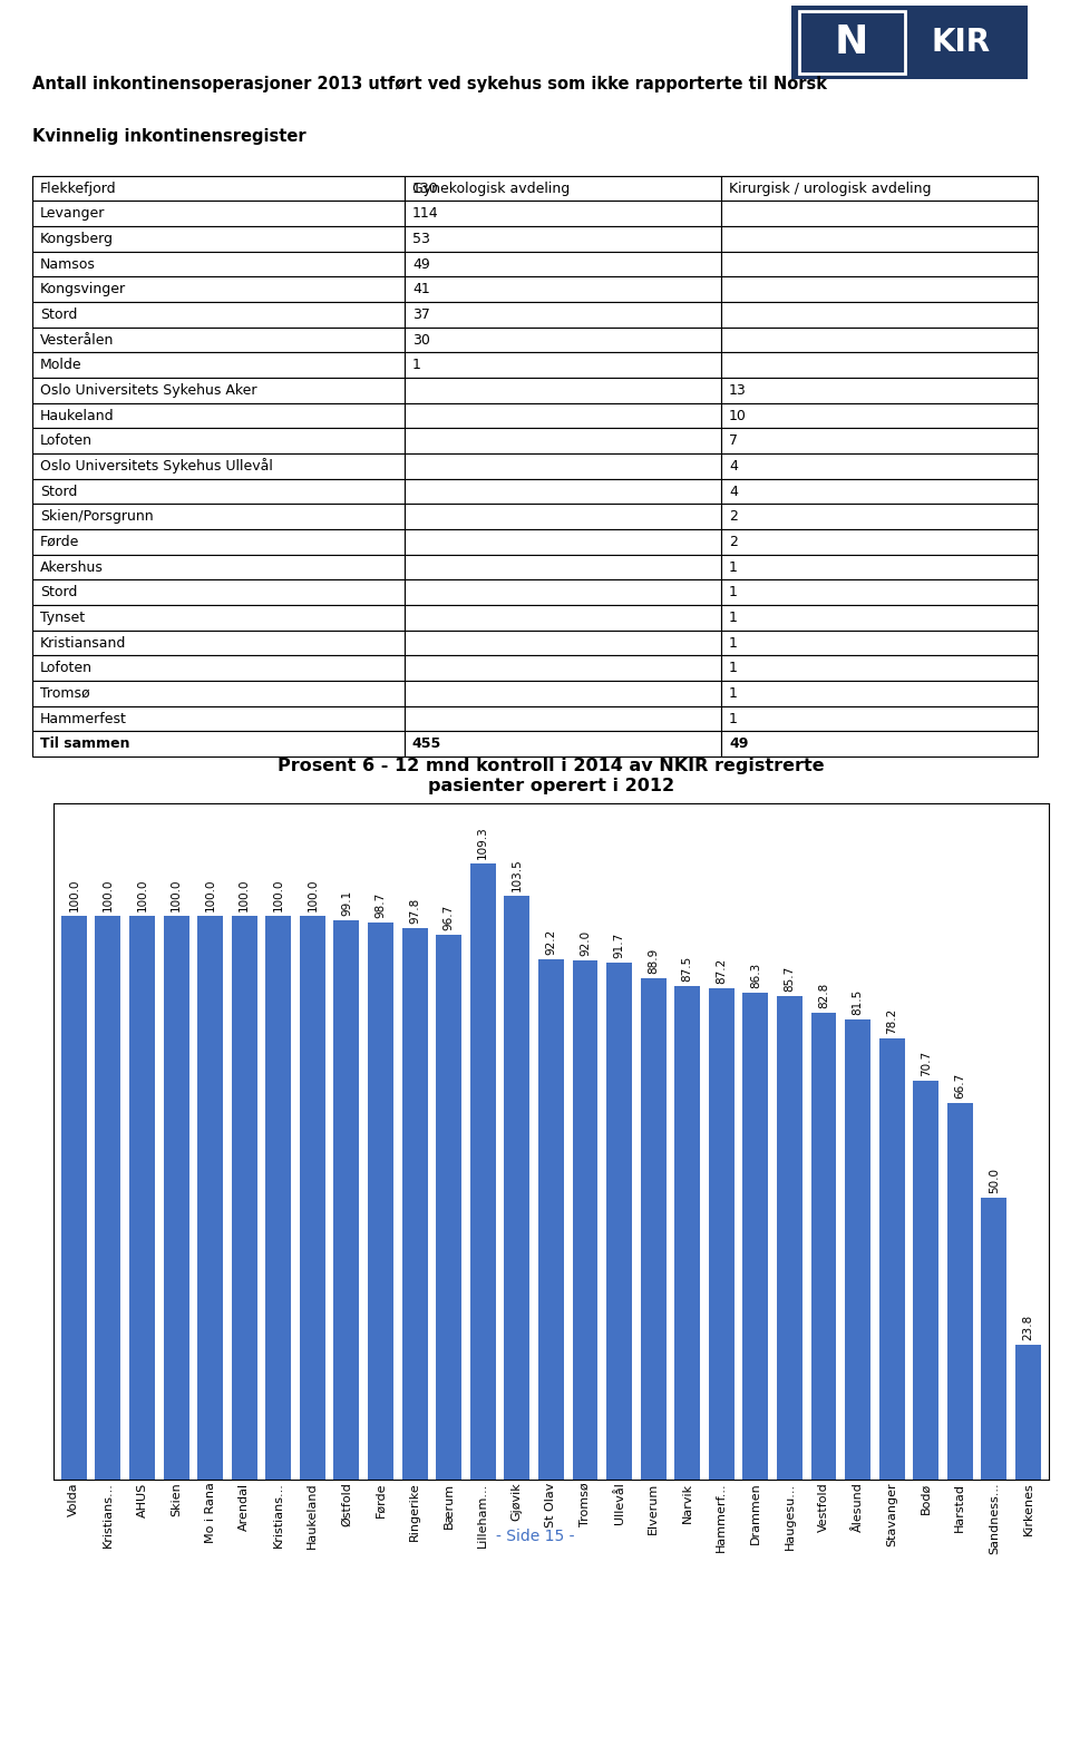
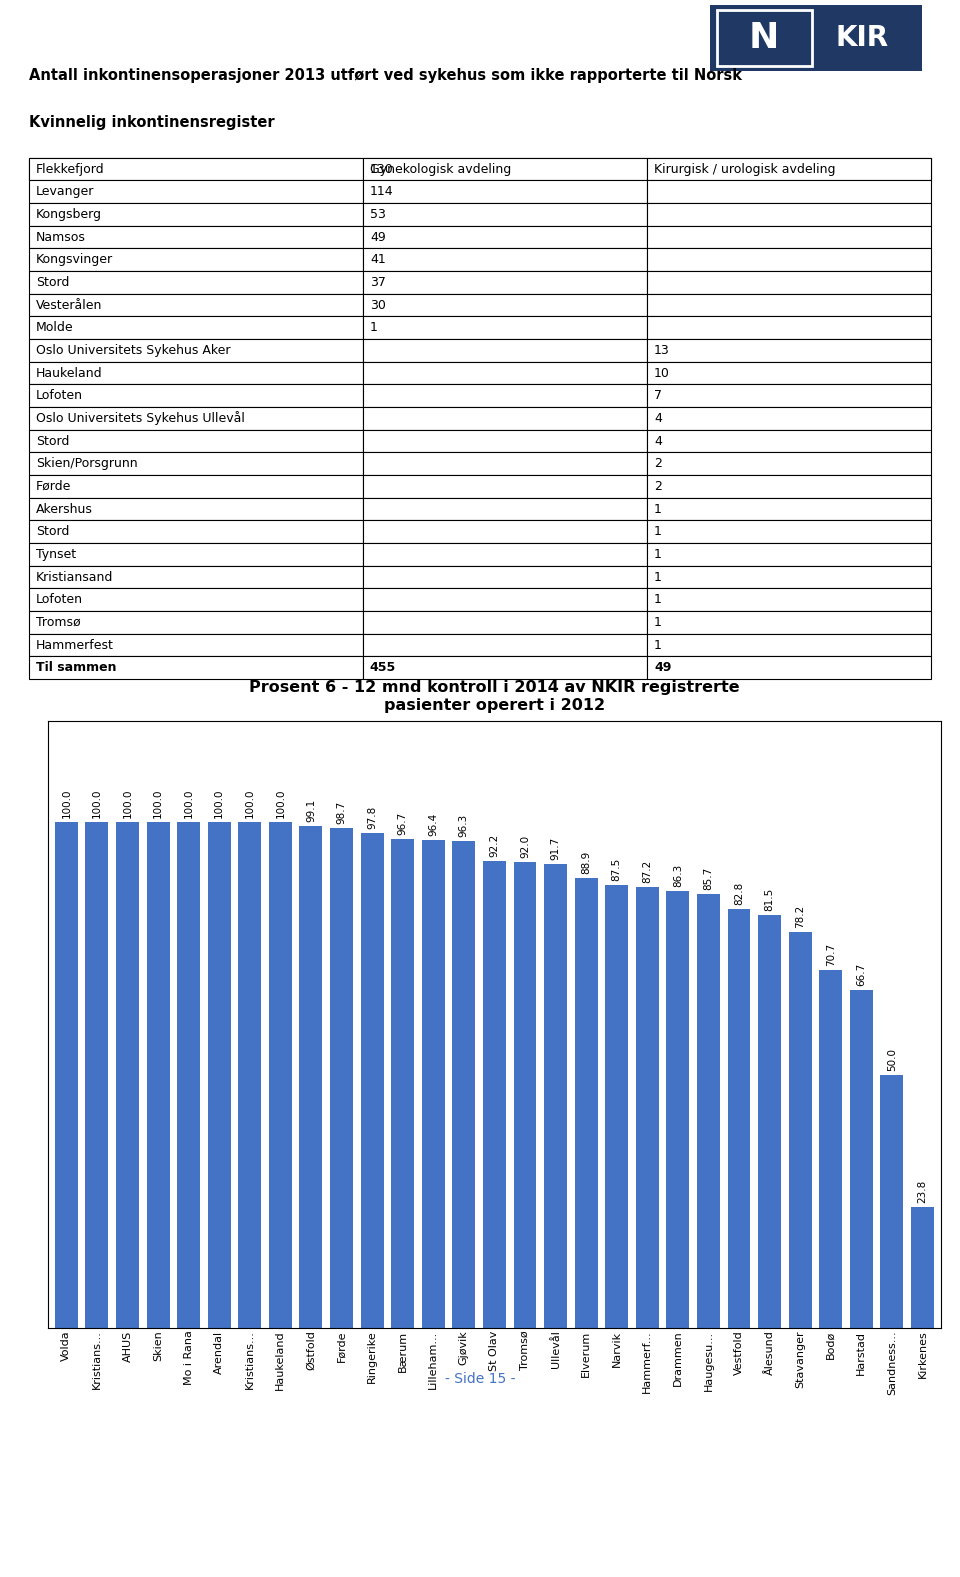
Lilleham...: 109.3 -> 96.4
Gjøvik: 103.5 -> 96.3
